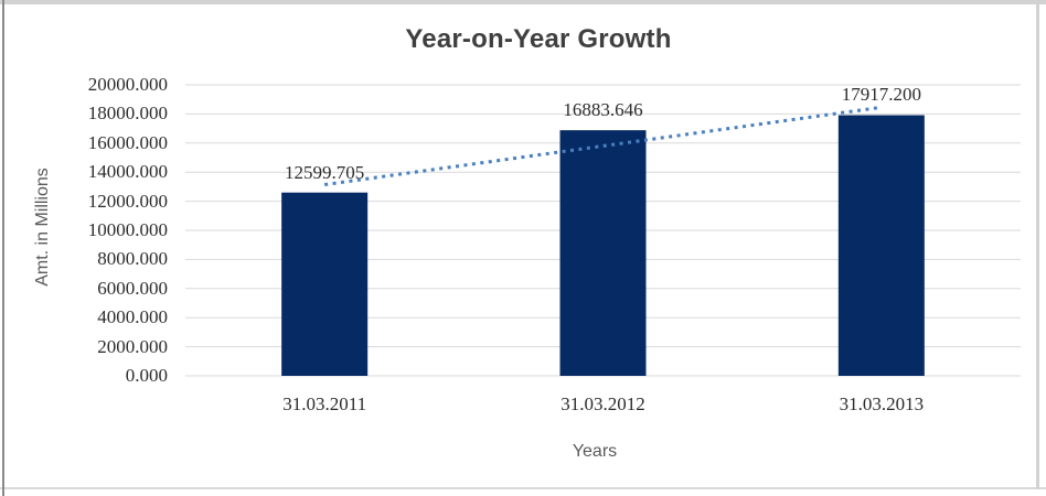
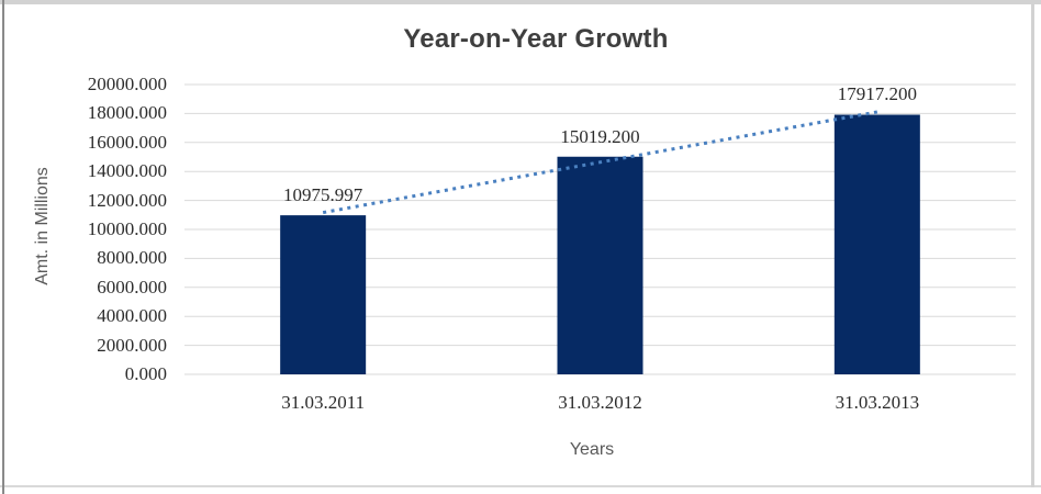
31.03.2011: 12599.705 -> 10975.997
31.03.2012: 16883.646 -> 15019.200
